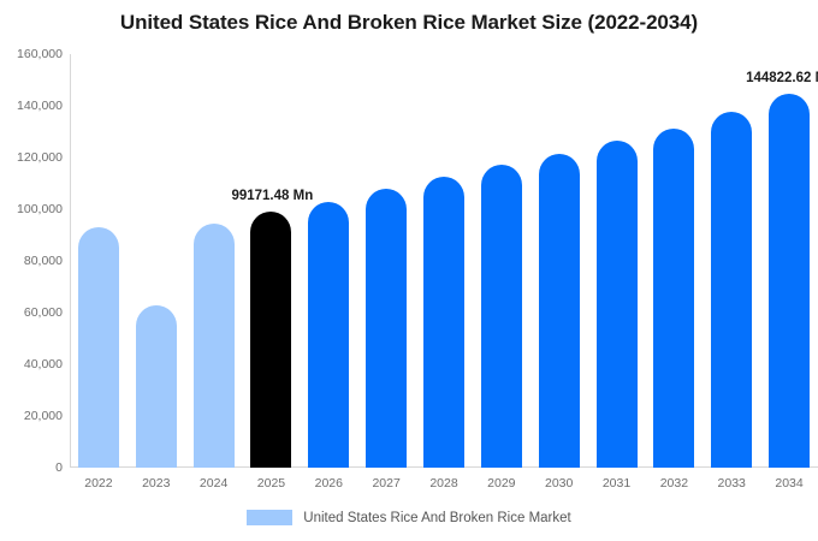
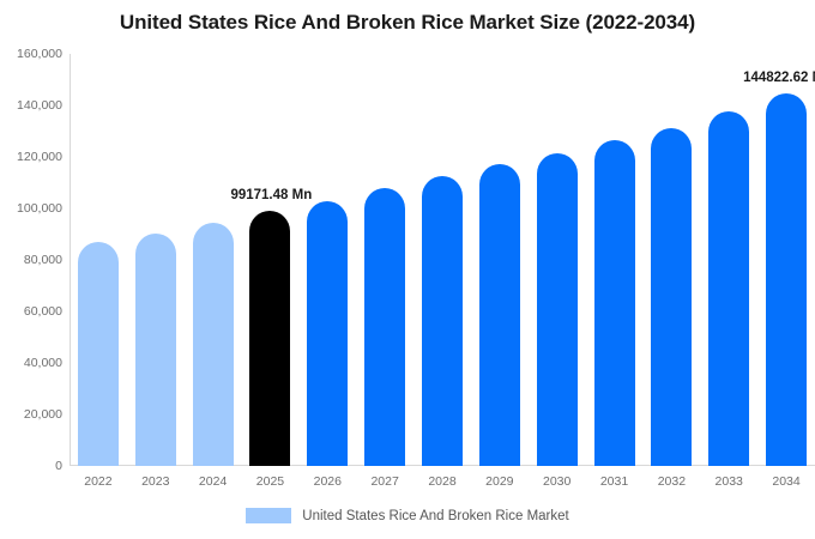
2022: 93000 -> 87000
2023: 63000 -> 90000
